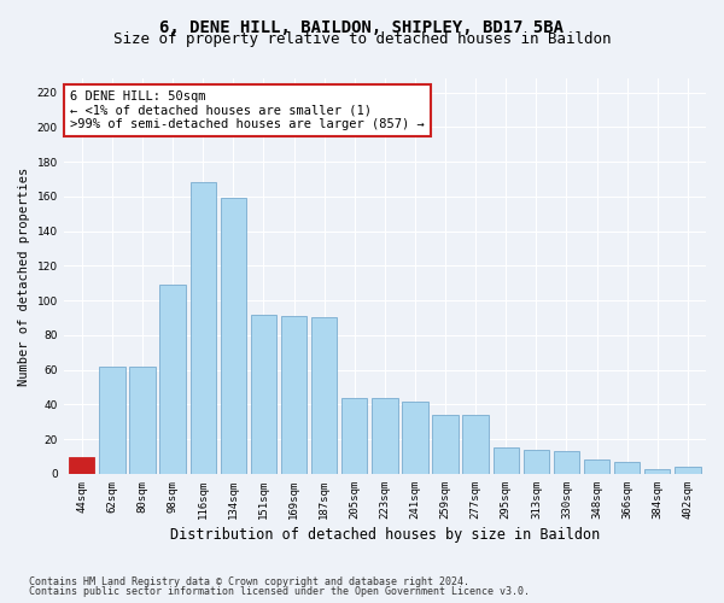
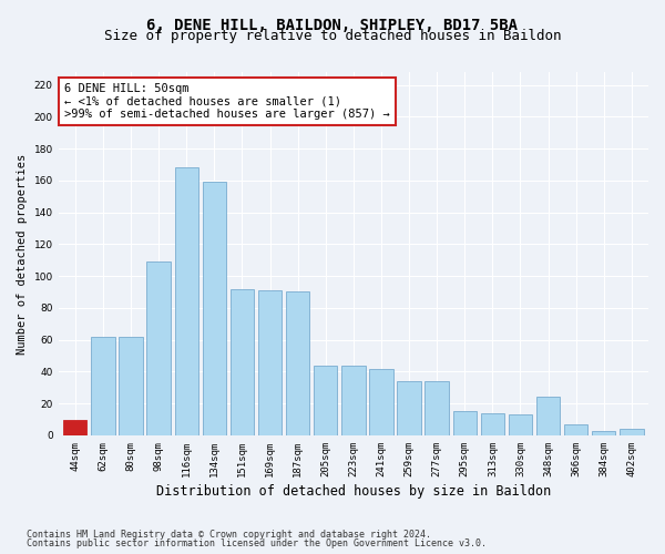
348sqm: 8 -> 24
